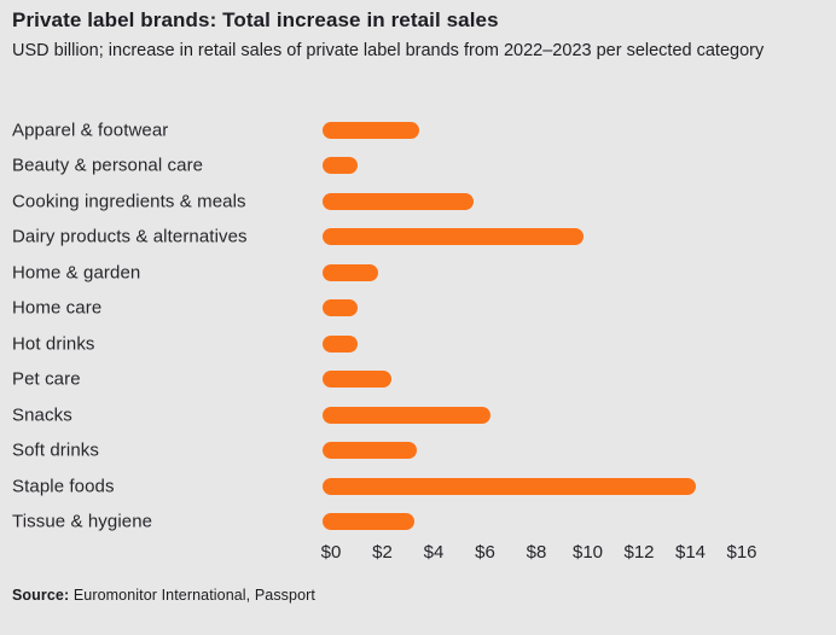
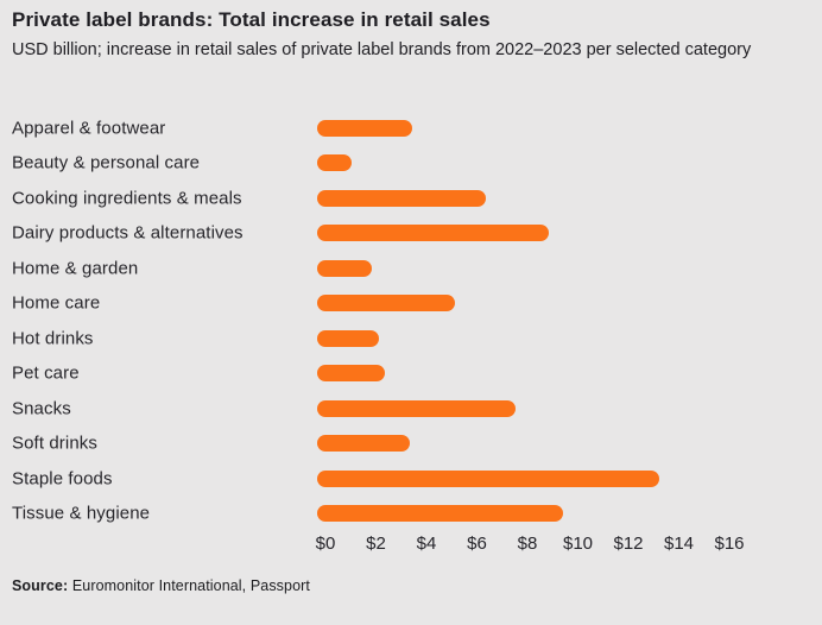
Cooking ingredients & meals: $5.2 -> $6.0
Dairy products & alternatives: $9.5 -> $8.5
Home care: $0.7 -> $4.8
Hot drinks: $0.7 -> $1.8
Snacks: $5.9 -> $7.2
Staple foods: $13.9 -> $12.9
Tissue & hygiene: $2.9 -> $9.1
